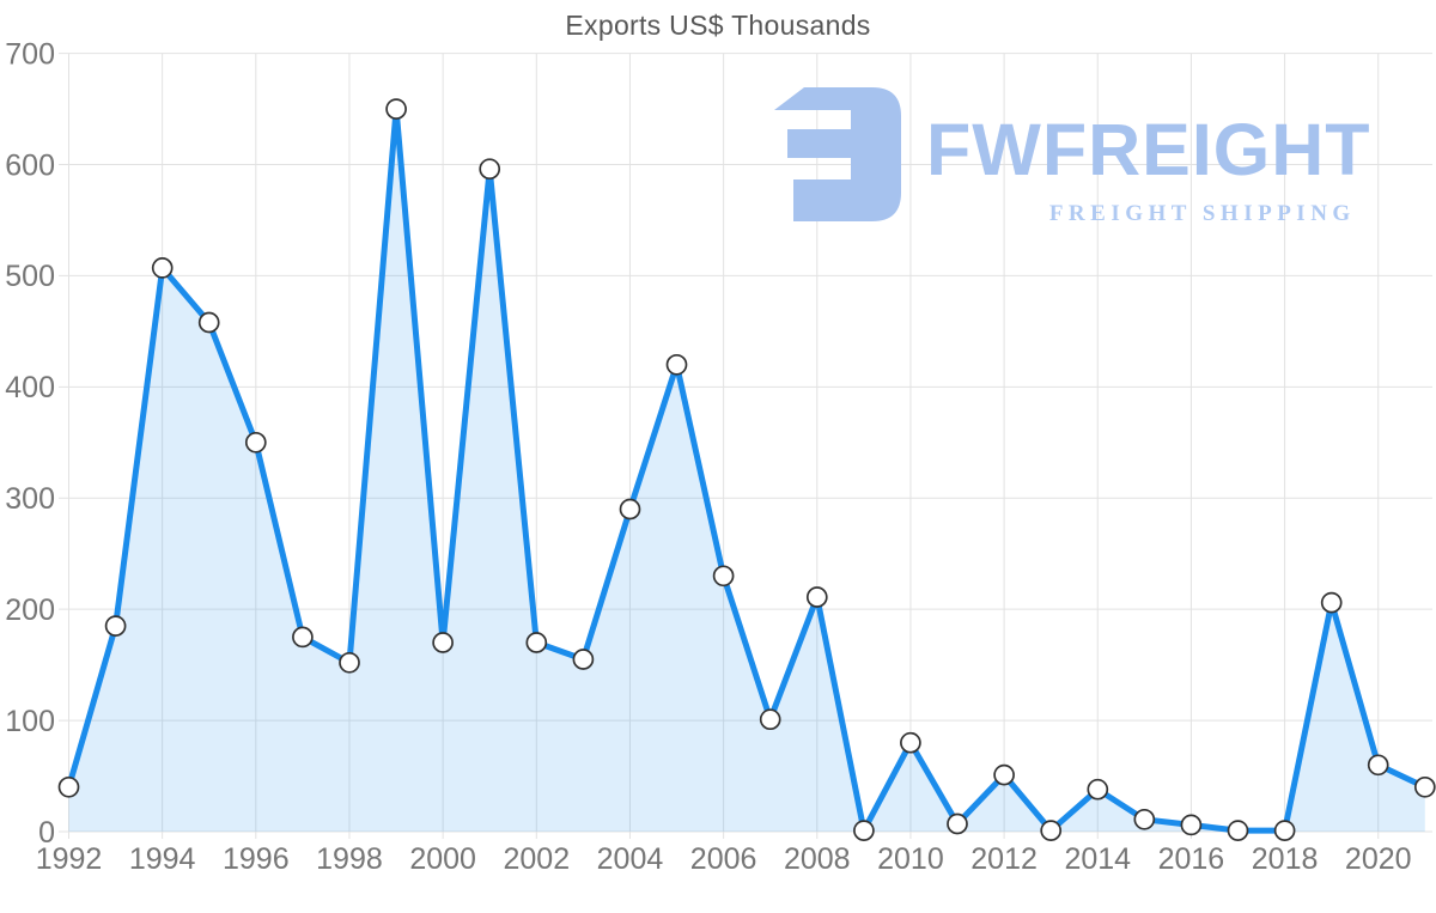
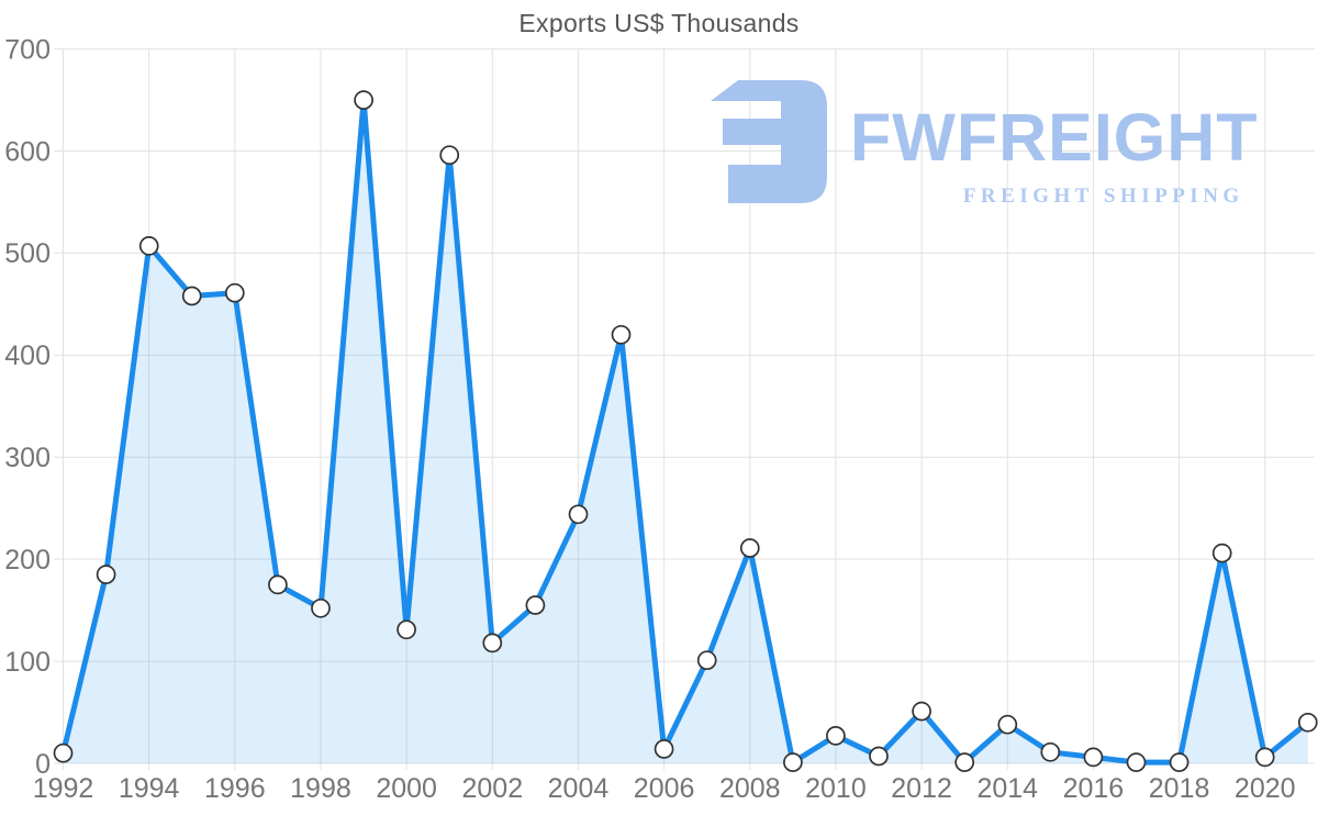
1992: 40 -> 10
1996: 350 -> 460
2000: 170 -> 130
2002: 170 -> 120
2004: 290 -> 240
2006: 230 -> 10
2010: 80 -> 30
2020: 60 -> 10
